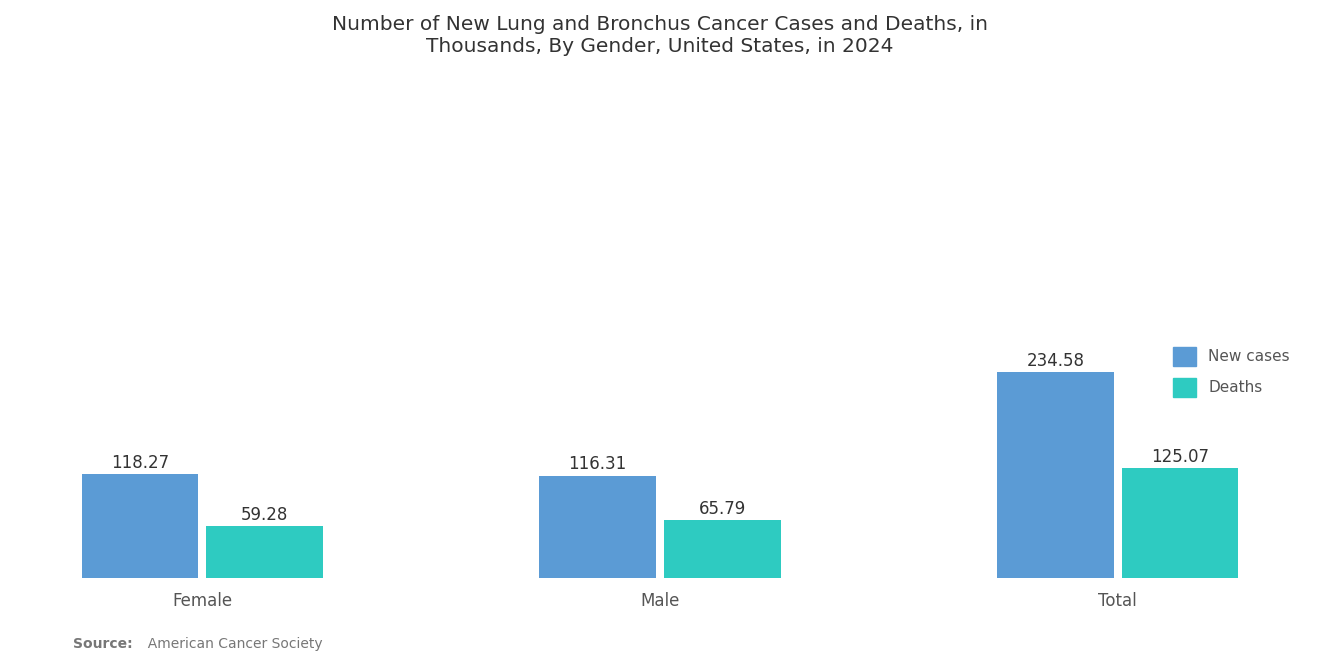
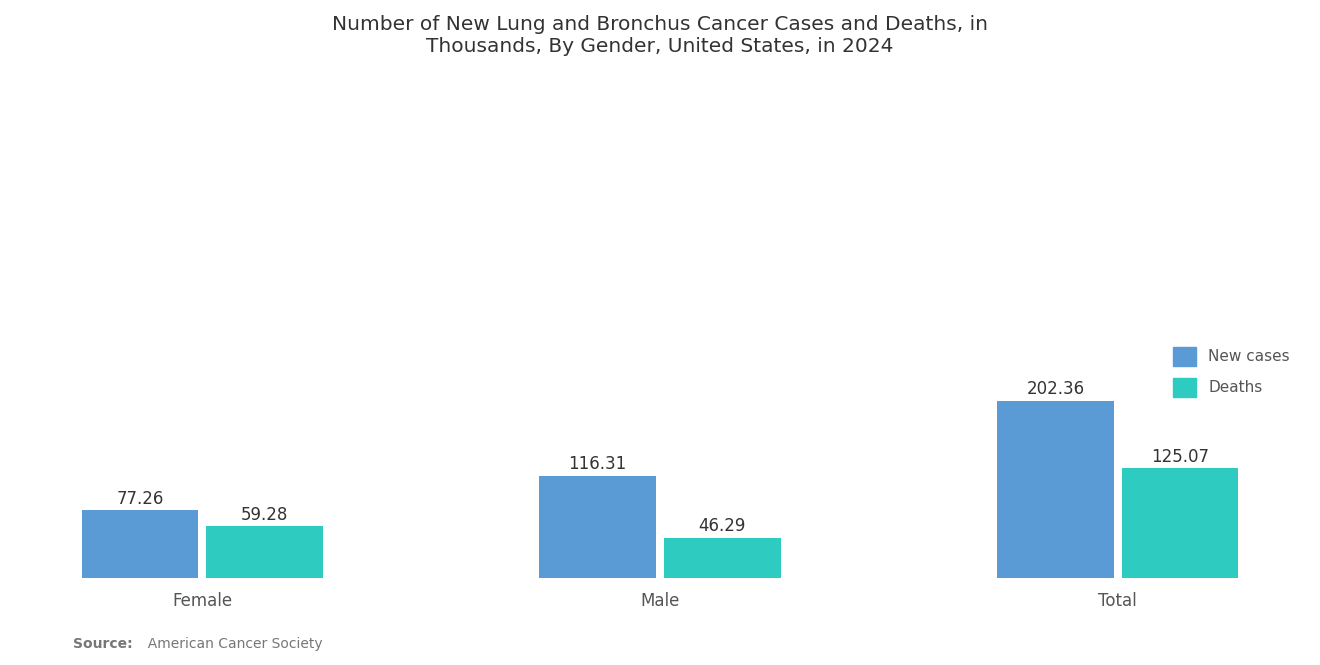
New cases/Female: 118.27 -> 77.26
Deaths/Male: 65.79 -> 46.29
New cases/Total: 234.58 -> 202.36
